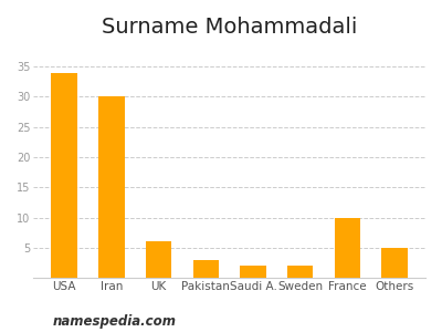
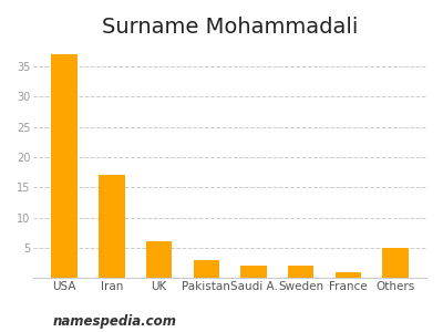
USA: 34 -> 37
Iran: 30 -> 17
France: 10 -> 1
